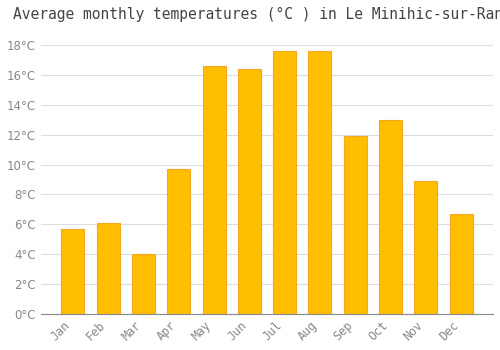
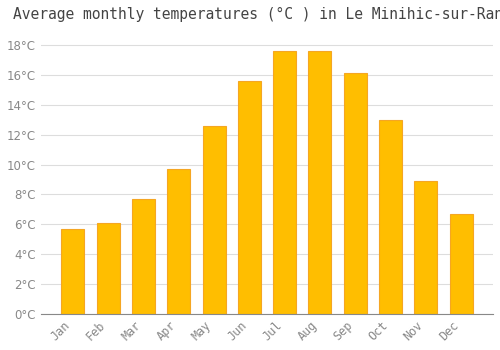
Mar: 4.0°C -> 7.7°C
May: 16.6°C -> 12.6°C
Jun: 16.4°C -> 15.6°C
Sep: 11.9°C -> 16.1°C
